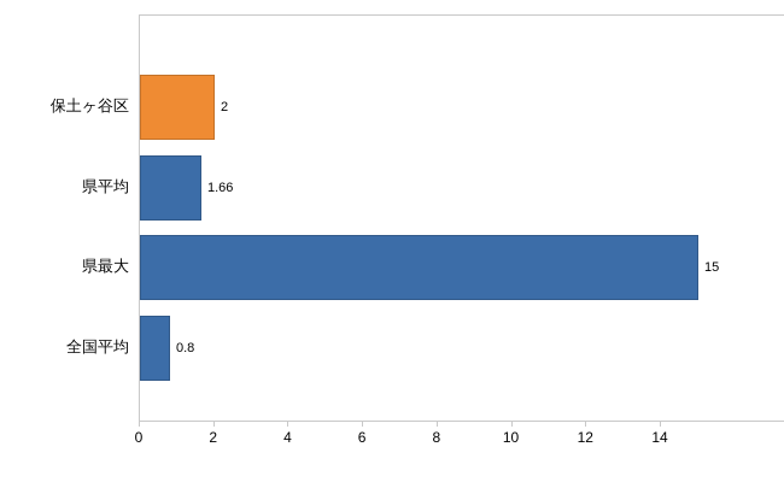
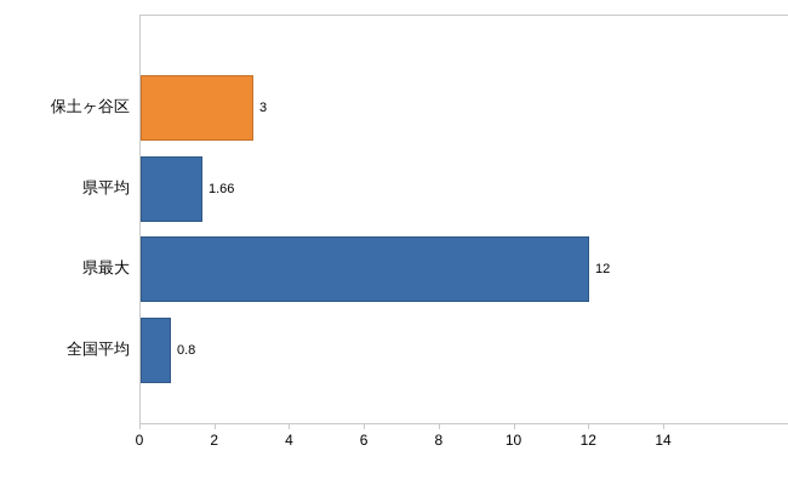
保土ヶ谷区: 2 -> 3
県最大: 15 -> 12
